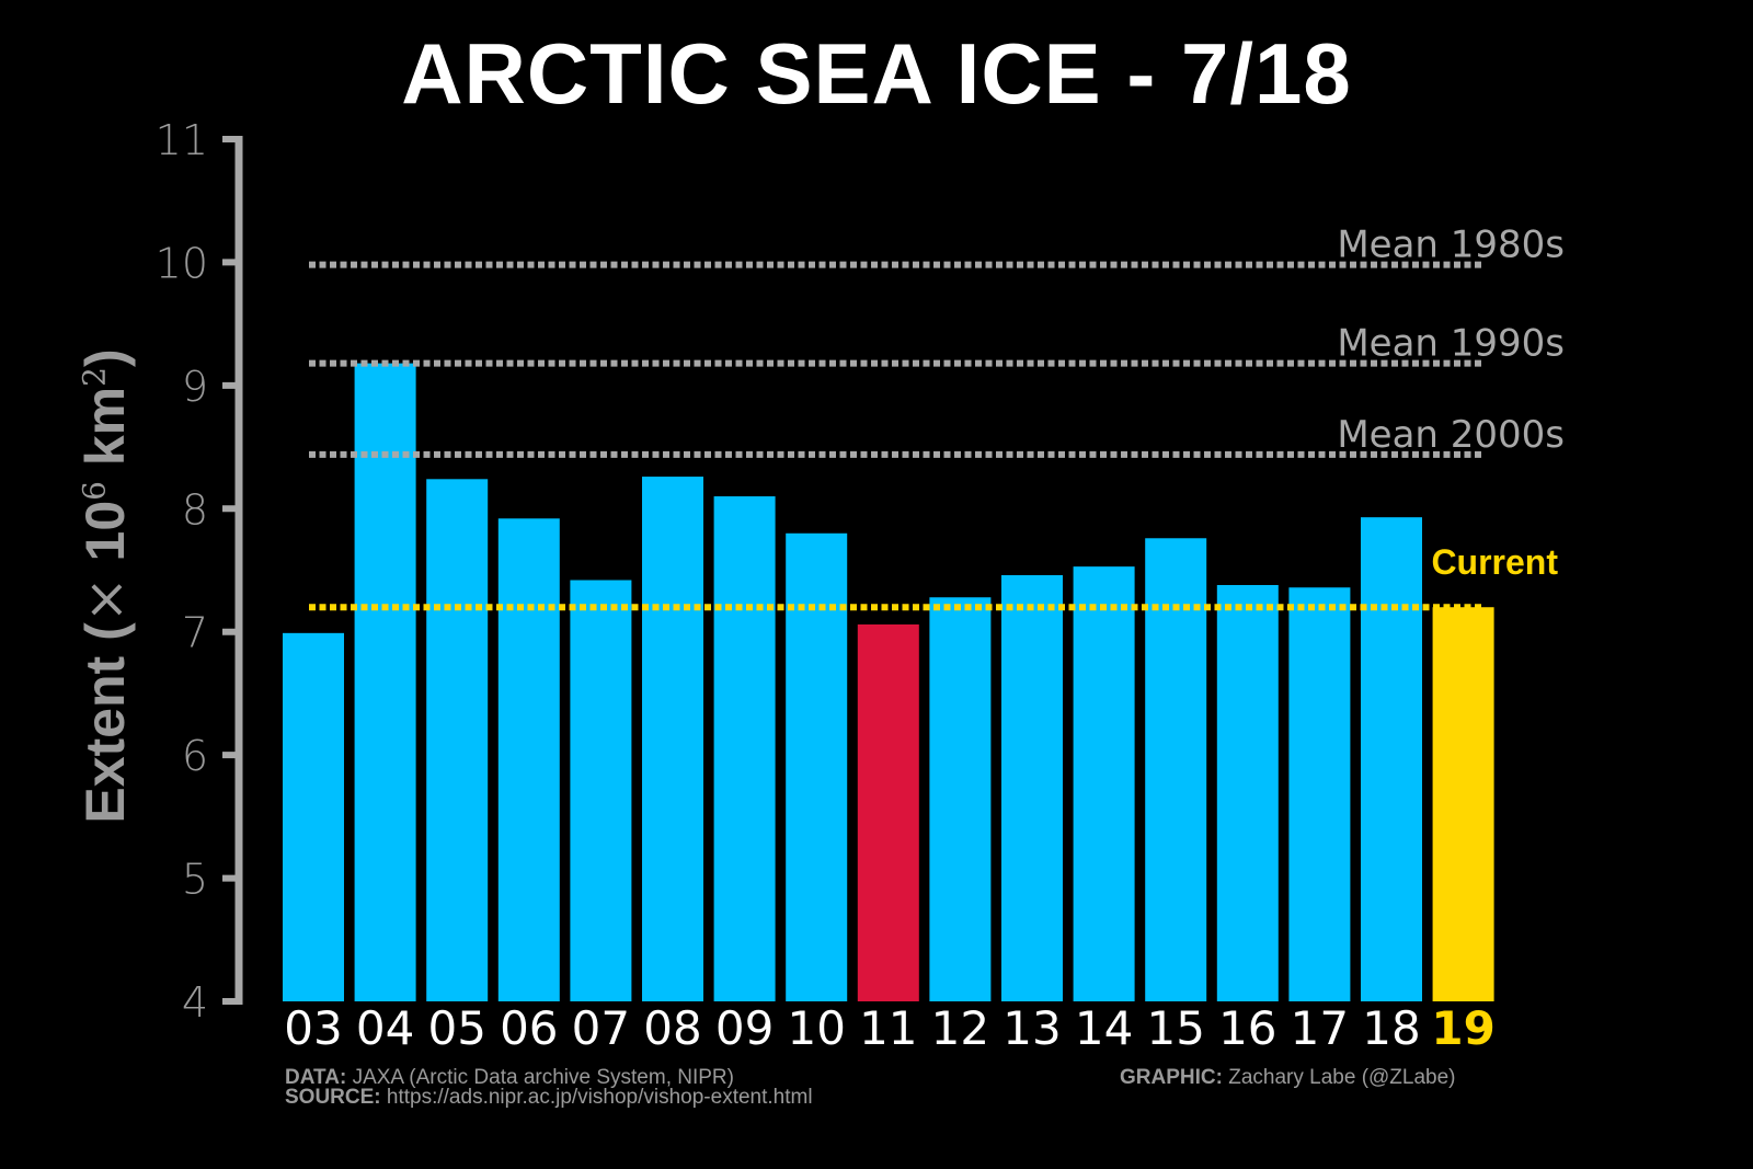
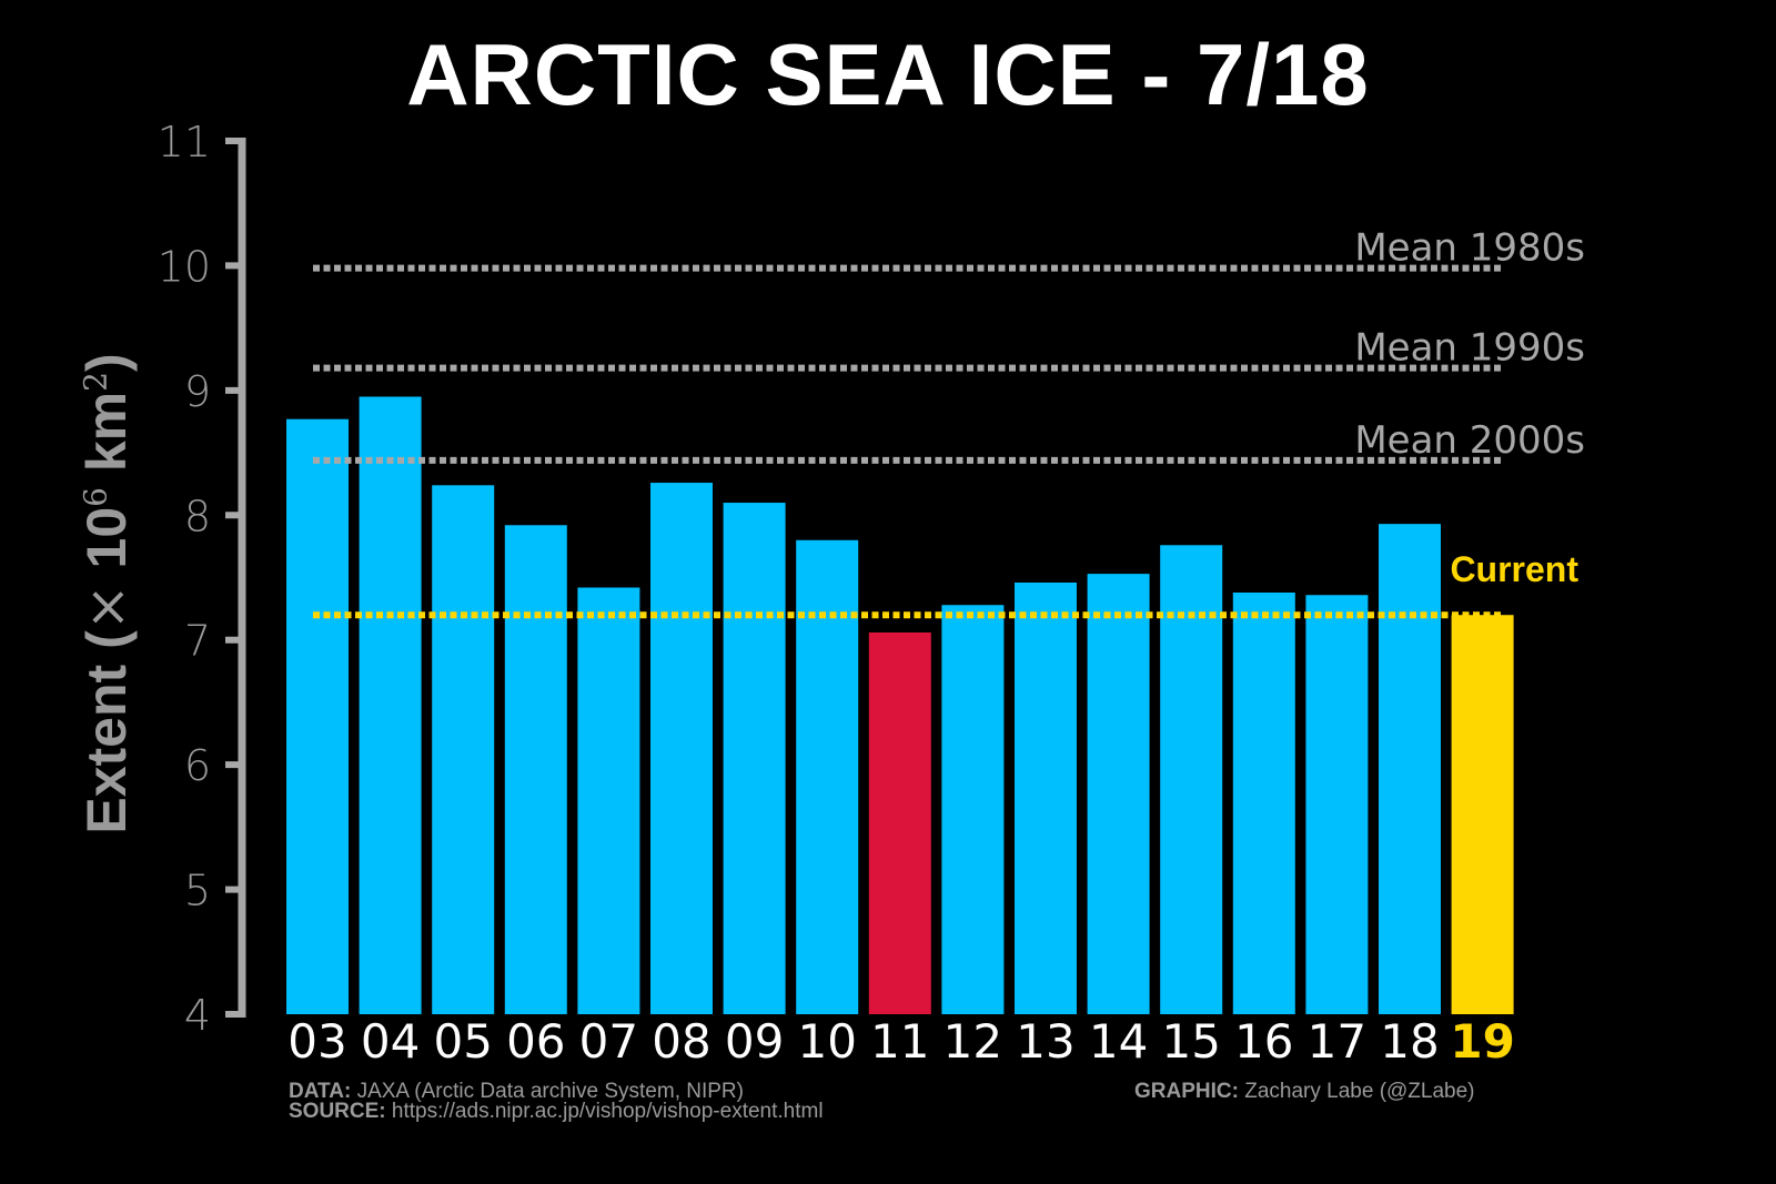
03: 6.99 -> 8.77
04: 9.18 -> 8.95
